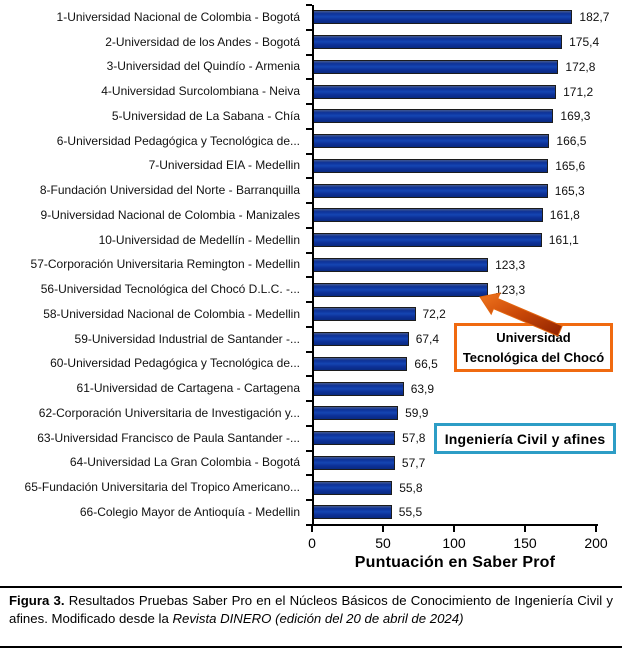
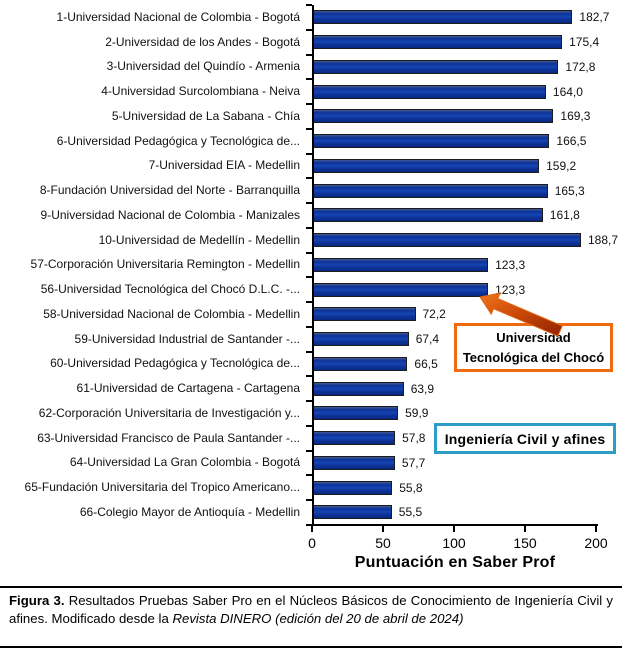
4-Universidad Surcolombiana - Neiva: 171,2 -> 164,0
7-Universidad EIA - Medellin: 165,6 -> 159,2
10-Universidad de Medellín - Medellin: 161,1 -> 188,7
